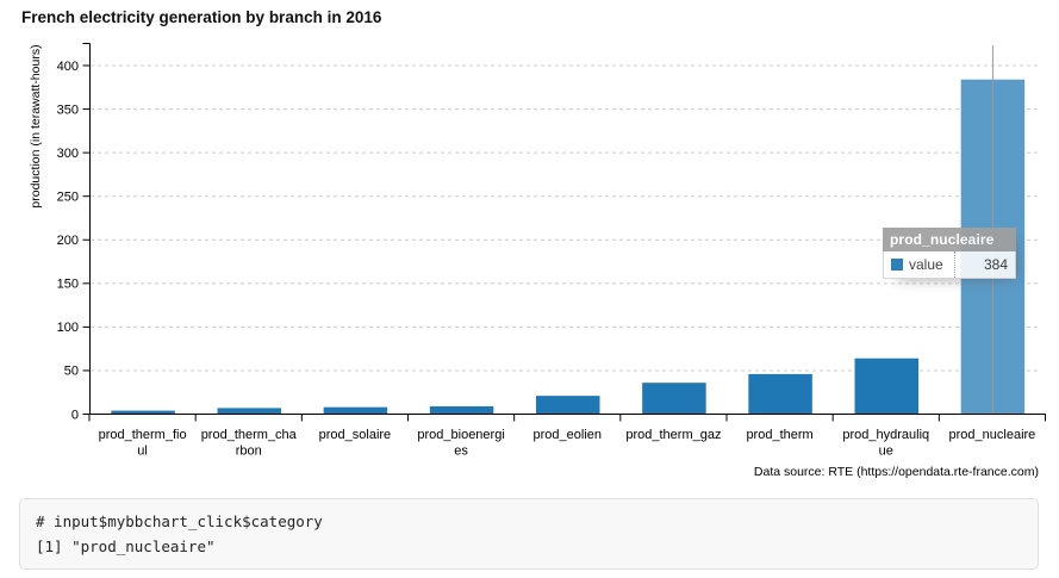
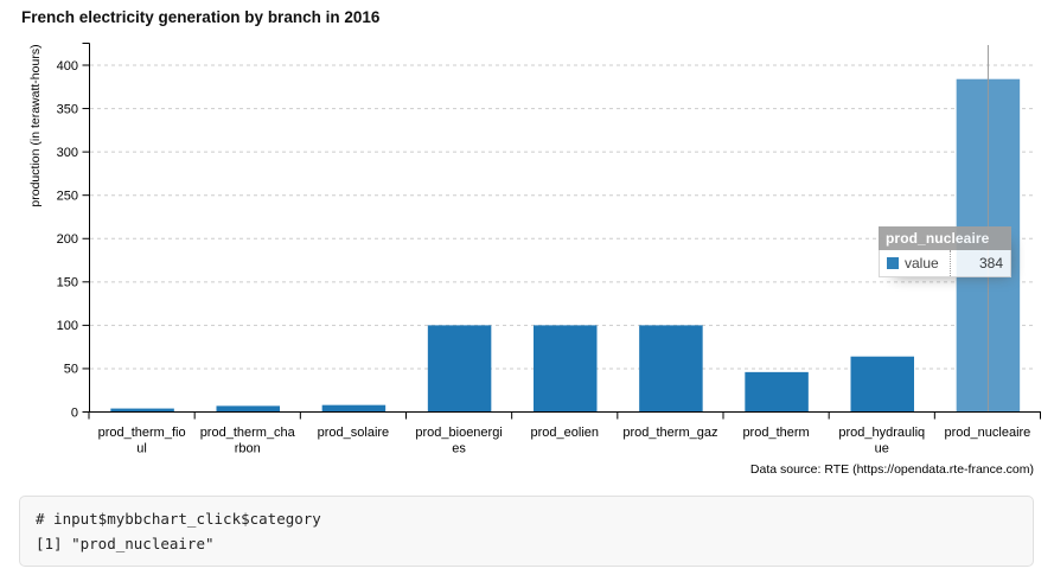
prod_bioenergies: 10 -> 100
prod_eolien: 20 -> 100
prod_therm_gaz: 40 -> 100
